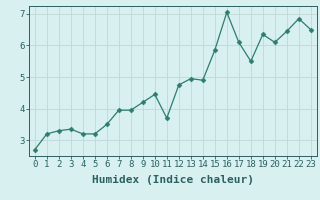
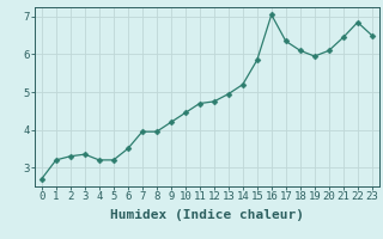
11: 3.70 -> 4.70
14: 4.90 -> 5.20
17: 6.10 -> 6.35
18: 5.50 -> 6.10
19: 6.35 -> 5.95
